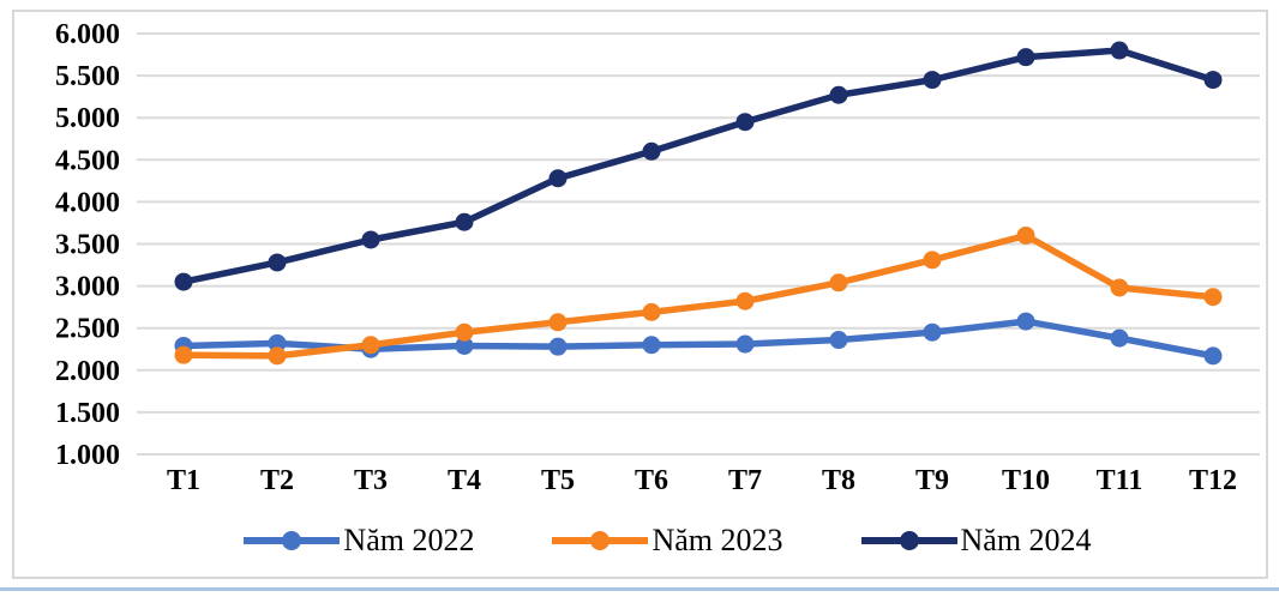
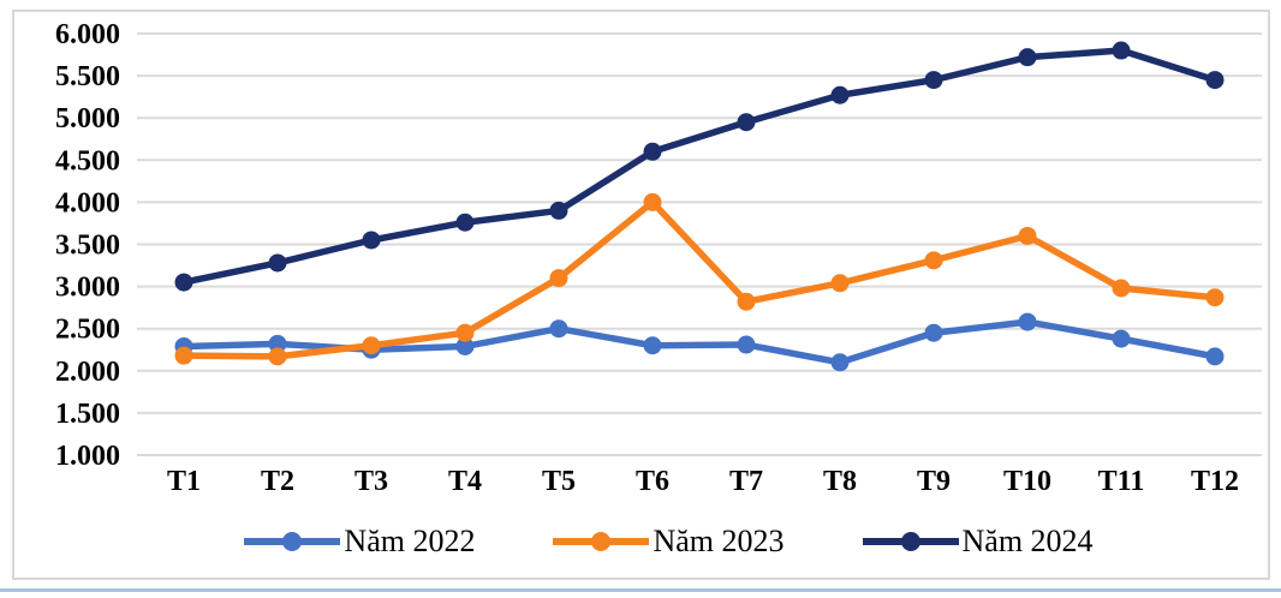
Năm 2022/T5: 2300 -> 2500
Năm 2023/T5: 2600 -> 3100
Năm 2024/T5: 4300 -> 3900
Năm 2023/T6: 2700 -> 4000
Năm 2022/T8: 2400 -> 2100
